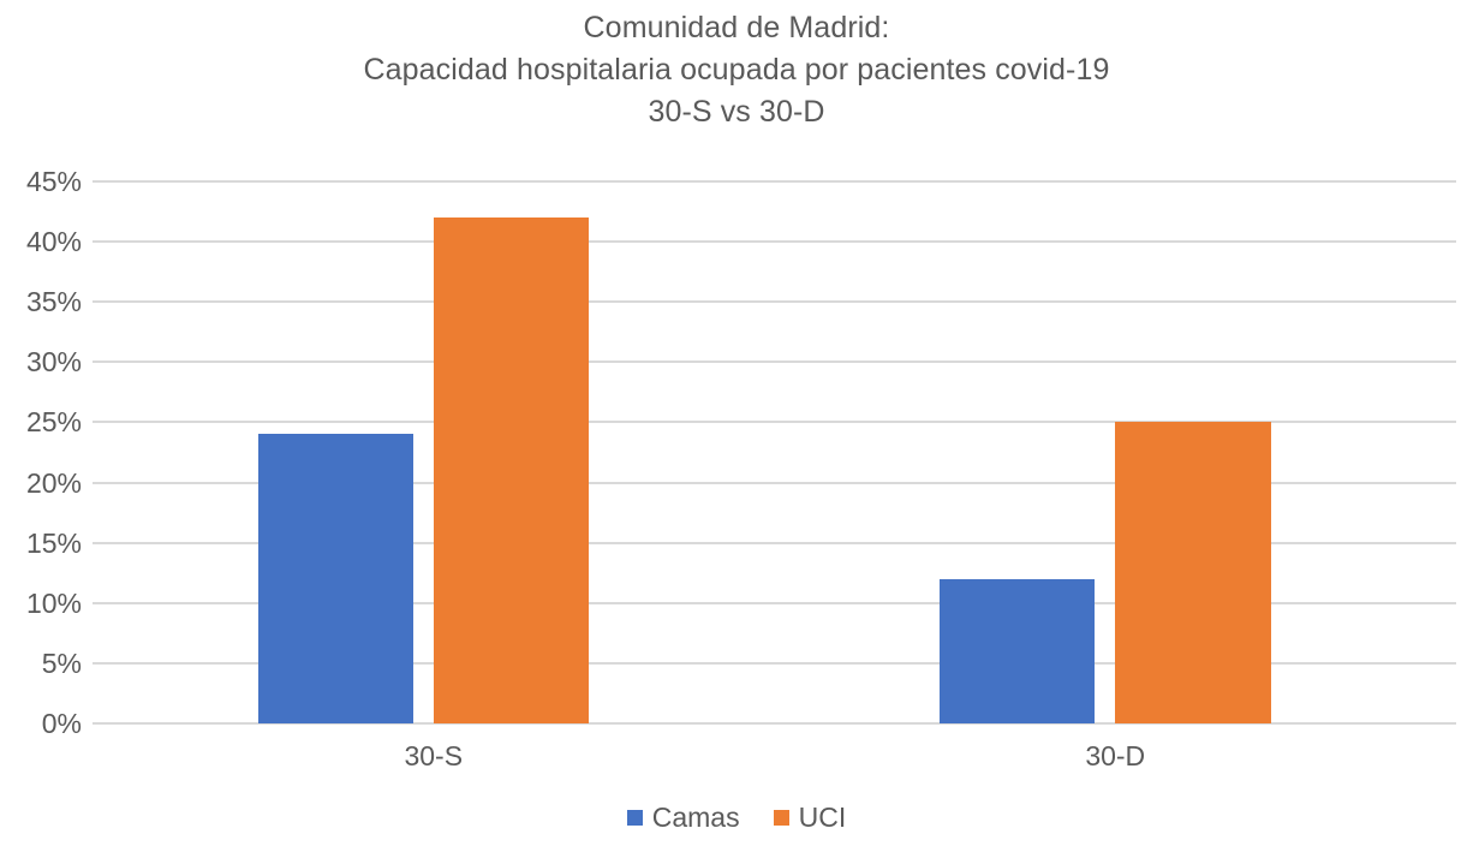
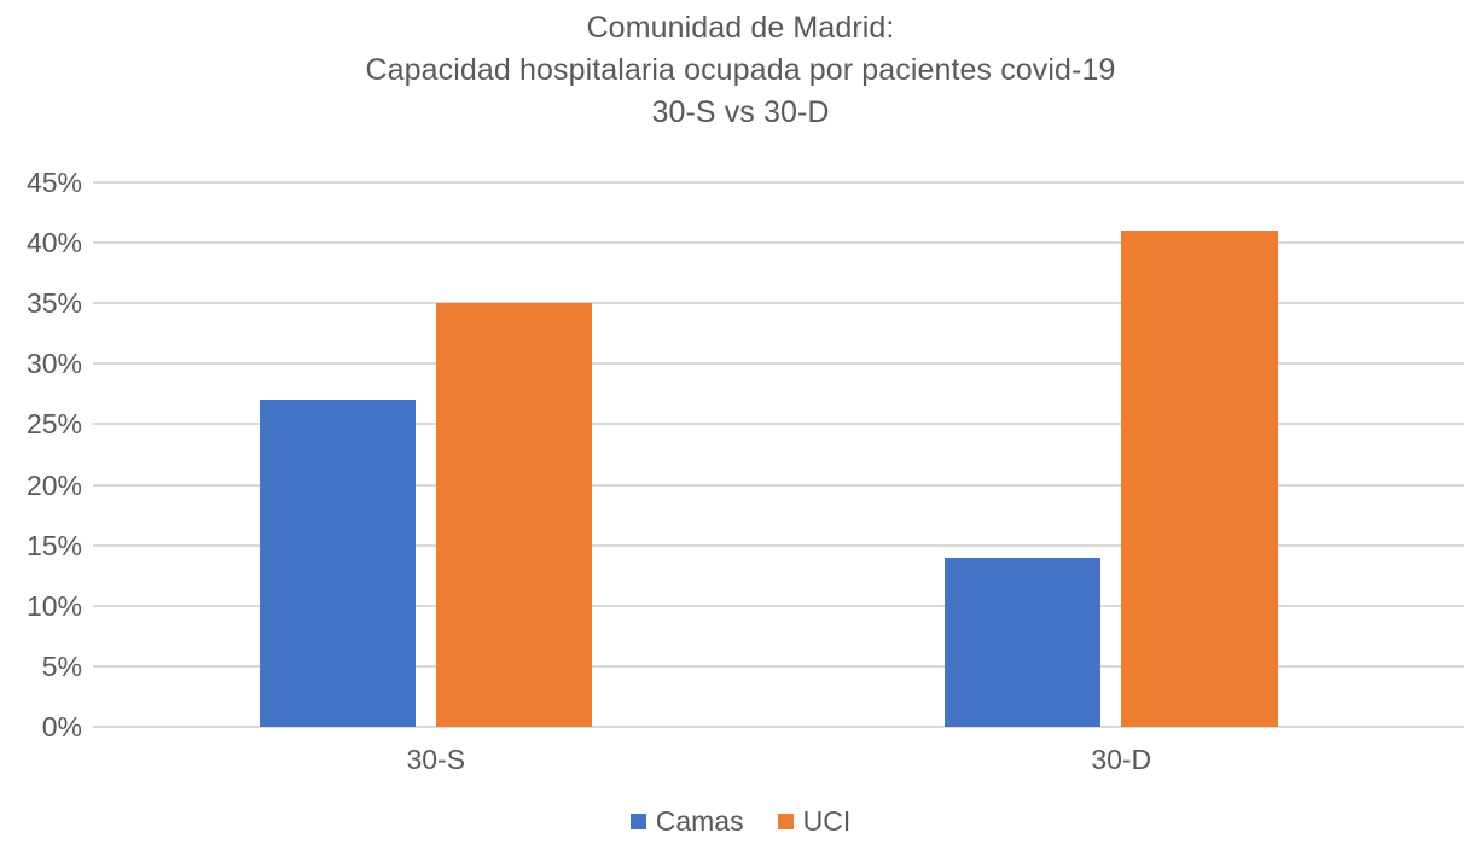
Camas/30-S: 24% -> 27%
UCI/30-S: 42% -> 35%
Camas/30-D: 12% -> 14%
UCI/30-D: 25% -> 41%
